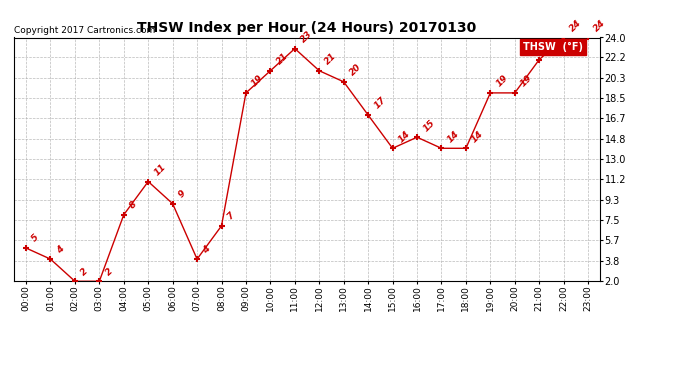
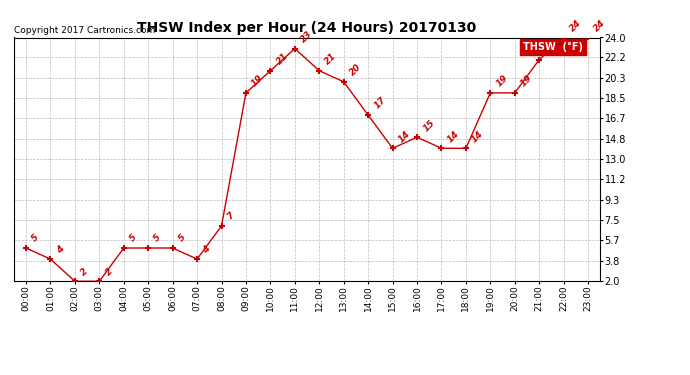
04:00: 8 -> 5
05:00: 11 -> 5
06:00: 9 -> 5
